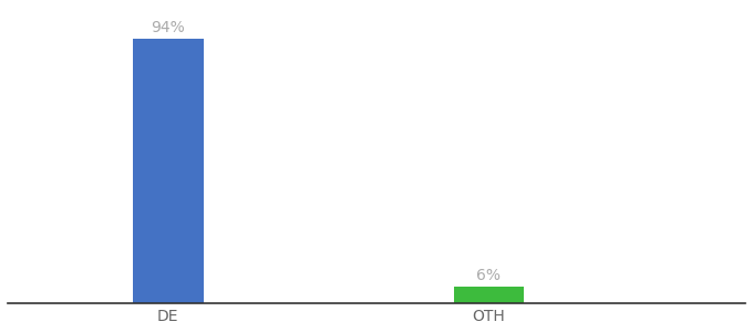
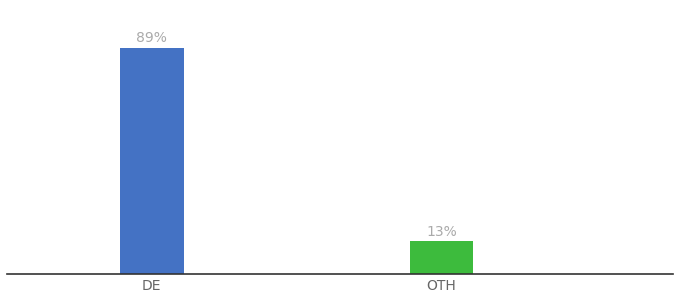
DE: 94% -> 89%
OTH: 6% -> 13%
